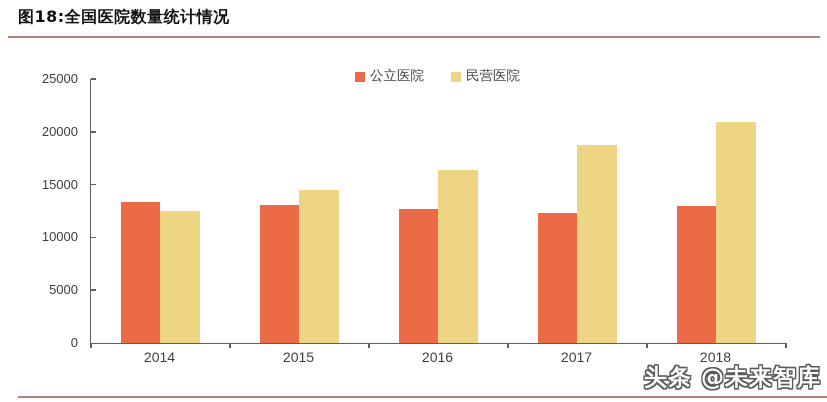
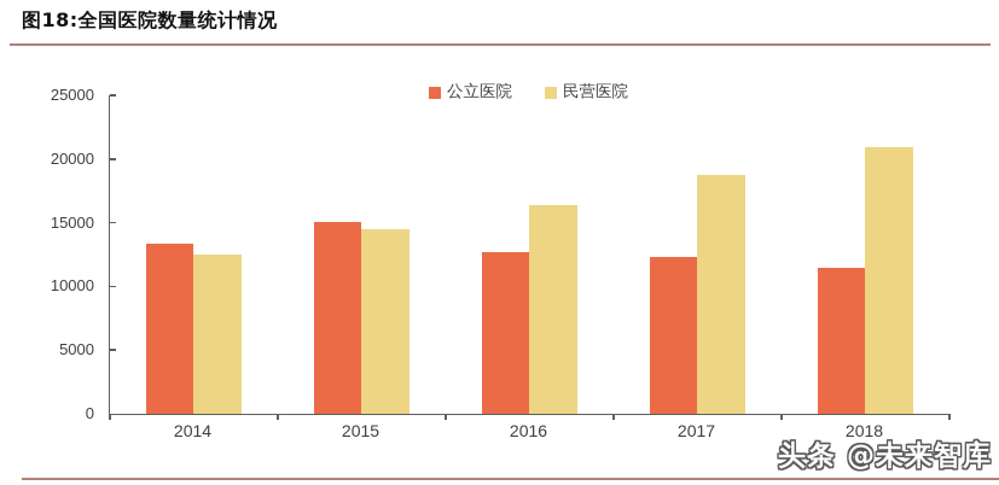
公立医院/2015: 13100 -> 15100
公立医院/2018: 13000 -> 11500
